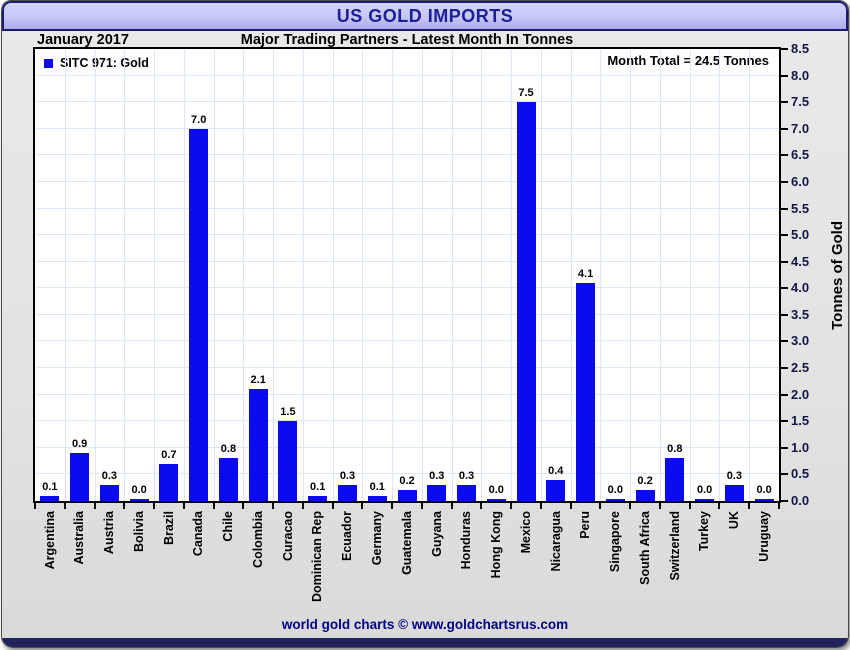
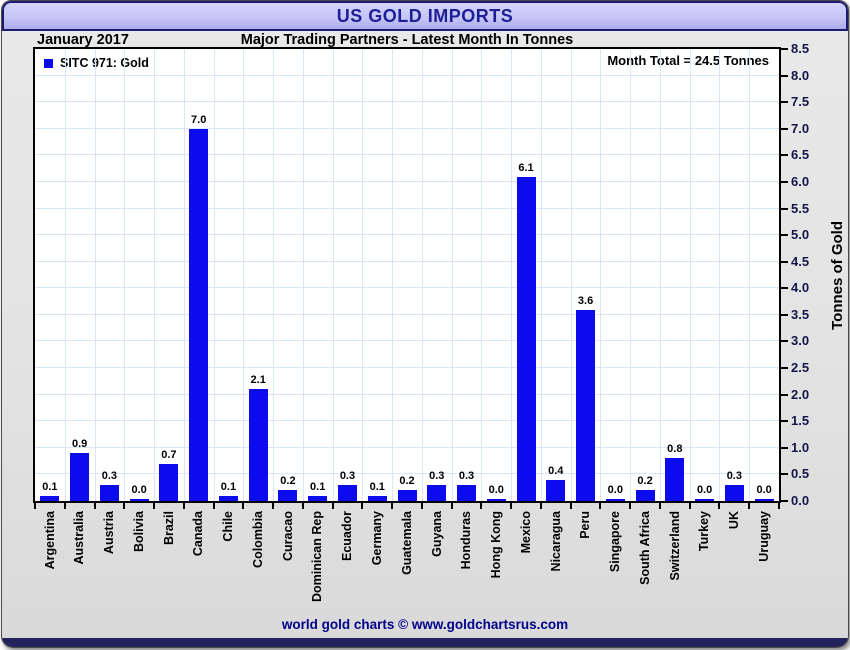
Chile: 0.8 -> 0.1
Curacao: 1.5 -> 0.2
Mexico: 7.5 -> 6.1
Peru: 4.1 -> 3.6
